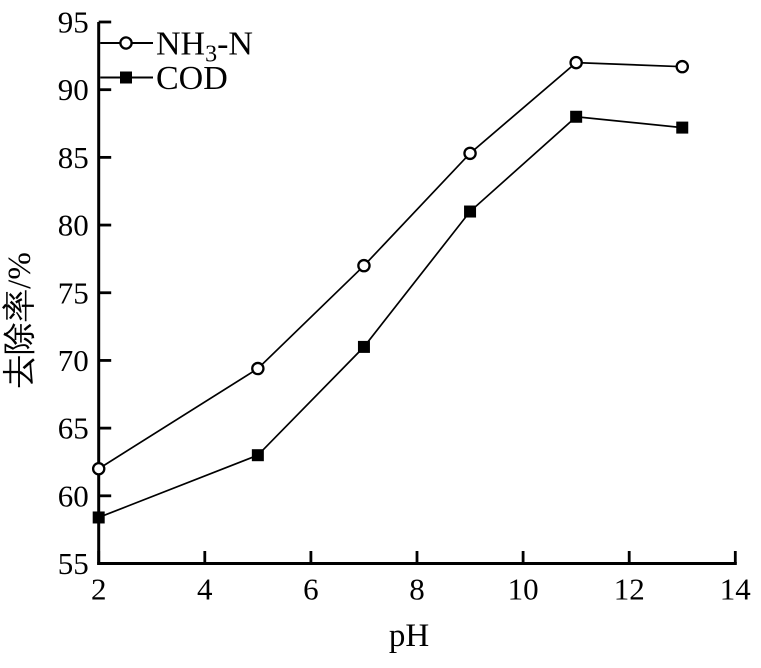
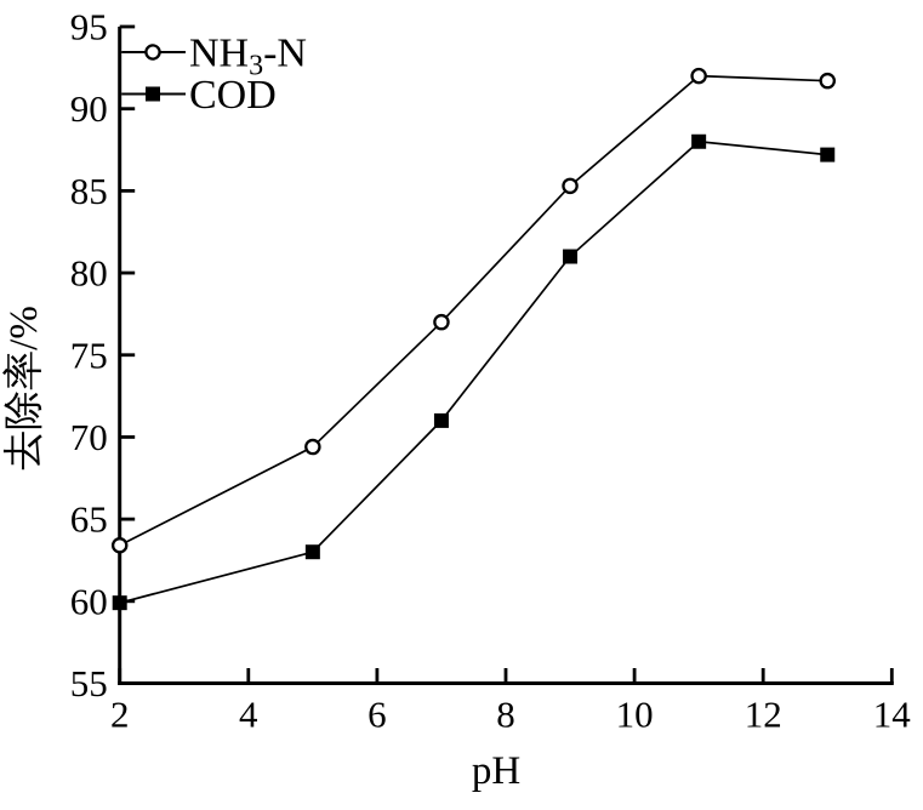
NH3-N/2: 62.0 -> 63.4
COD/2: 58.4 -> 59.9
